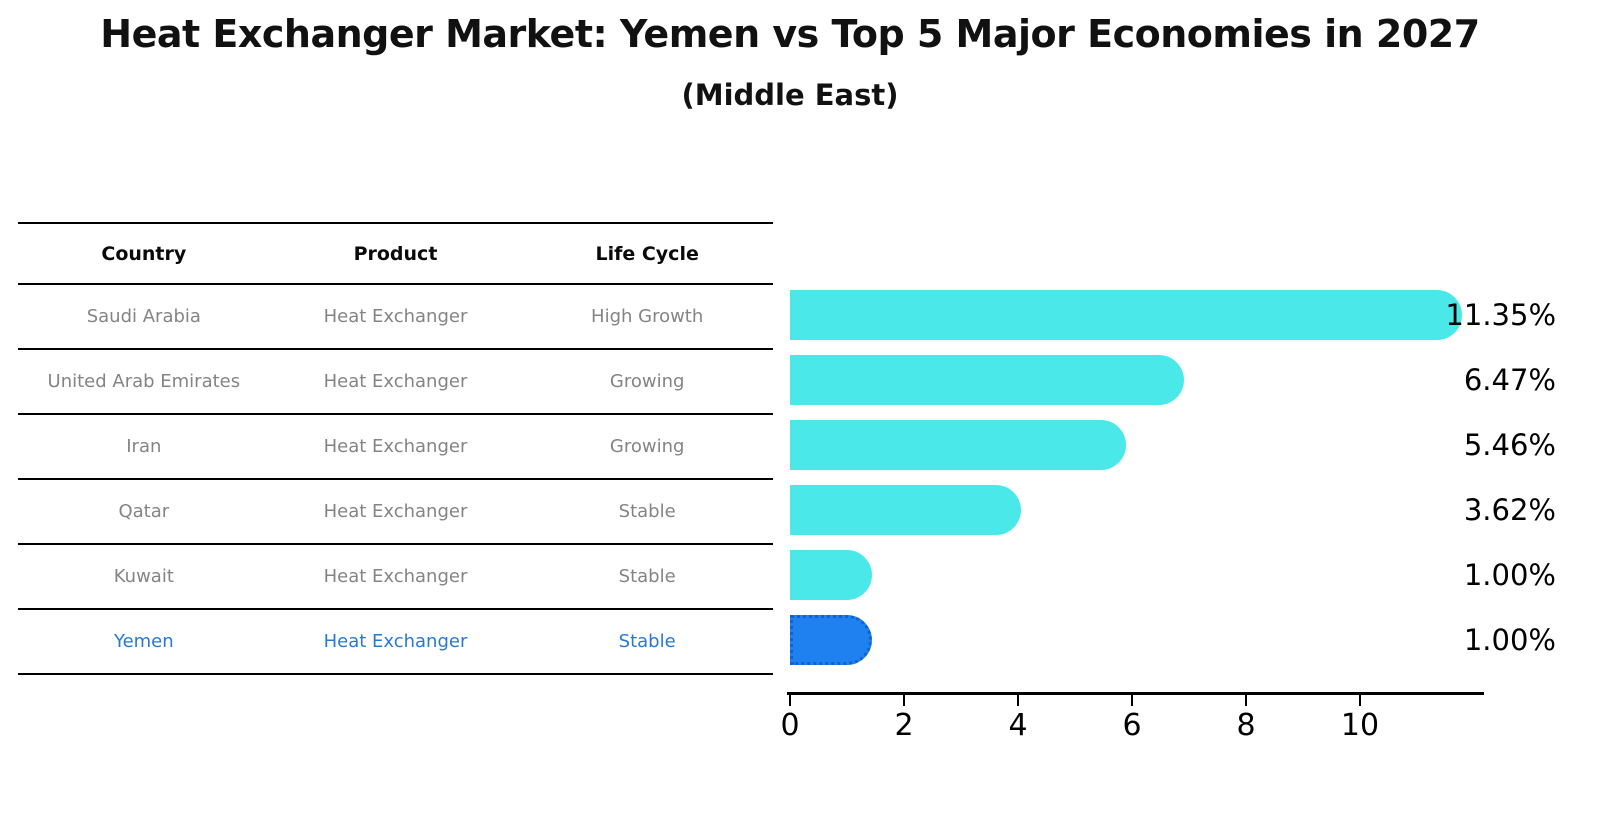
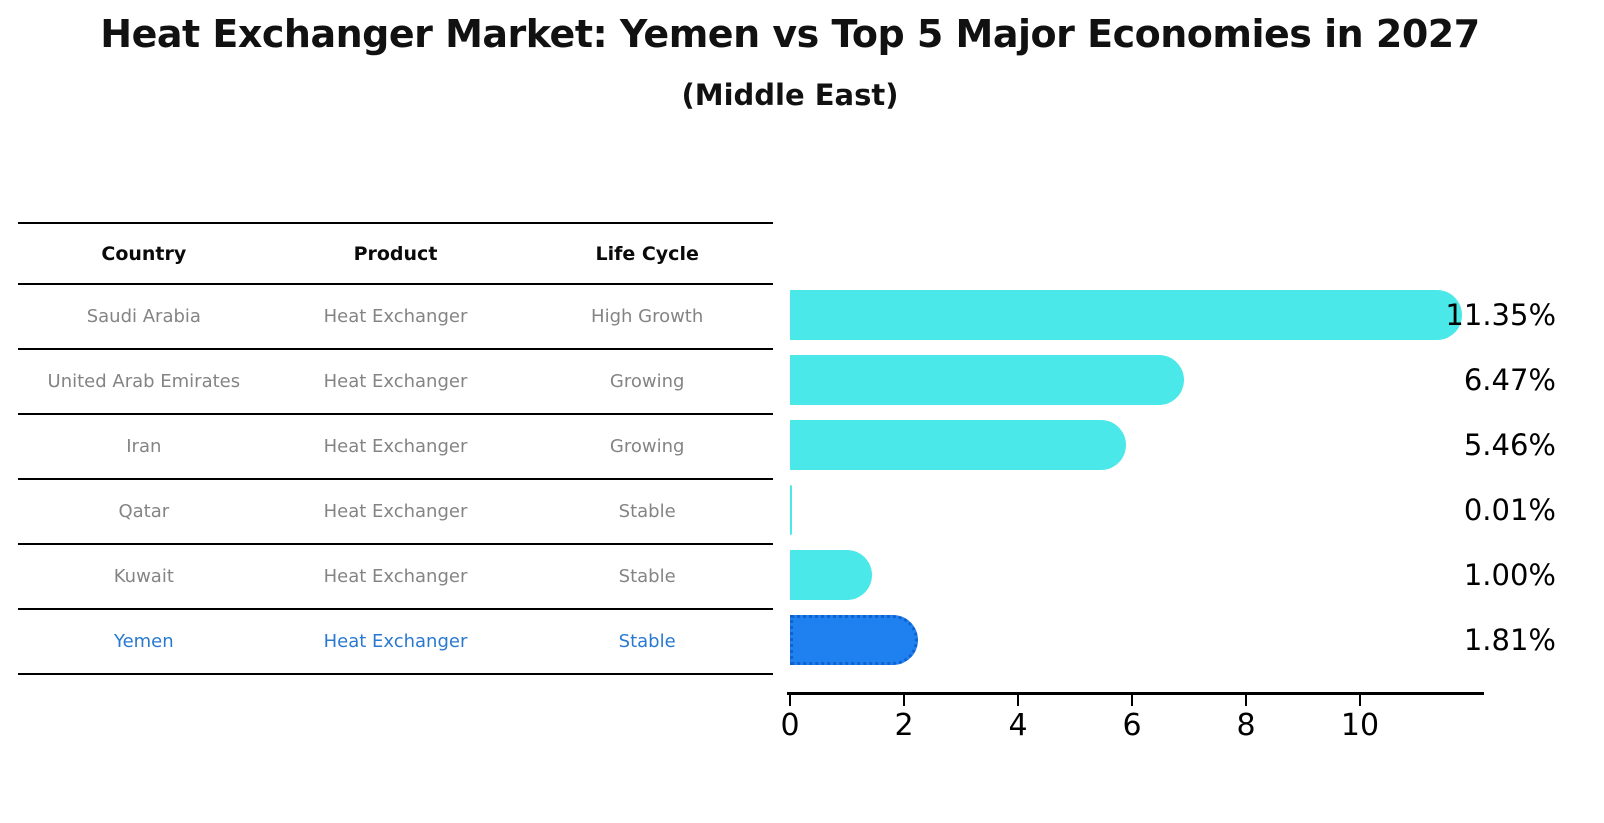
Qatar: 3.62% -> 0.01%
Yemen: 1.00% -> 1.81%
